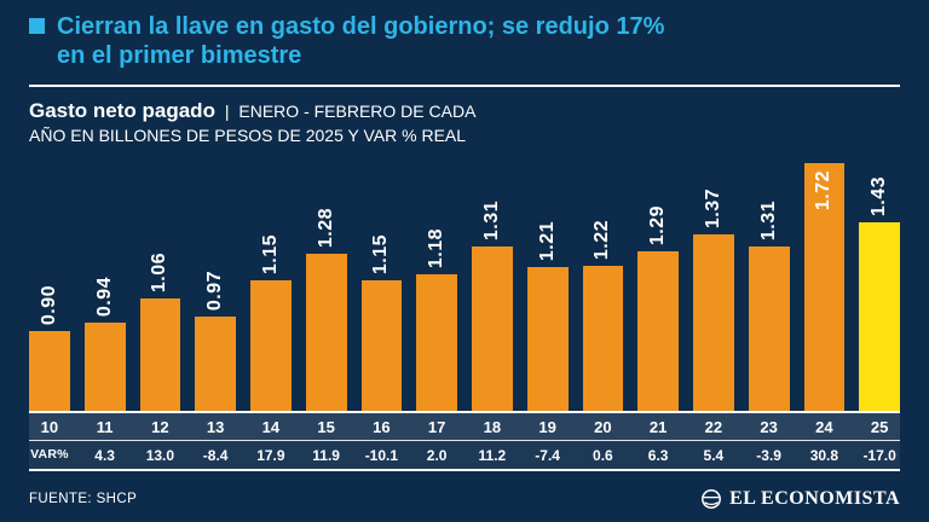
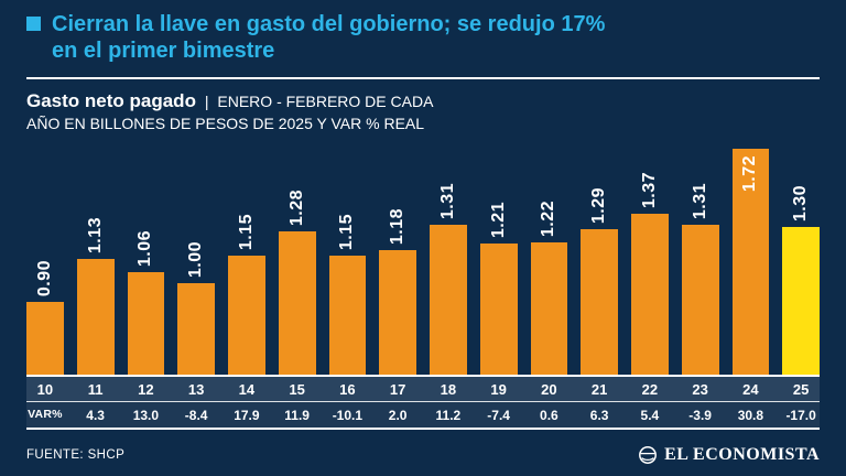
11: 0.94 -> 1.13
13: 0.97 -> 1.00
25: 1.43 -> 1.30
